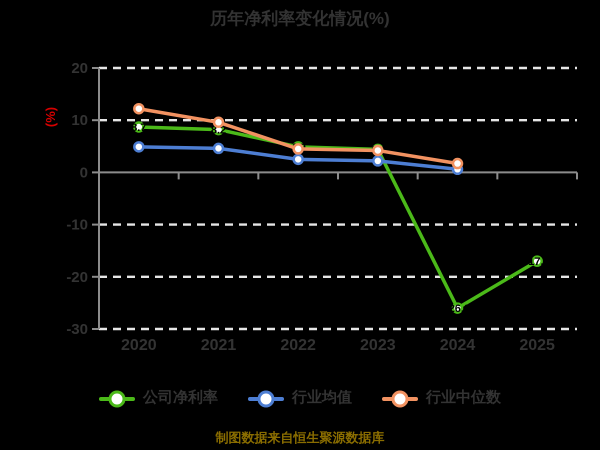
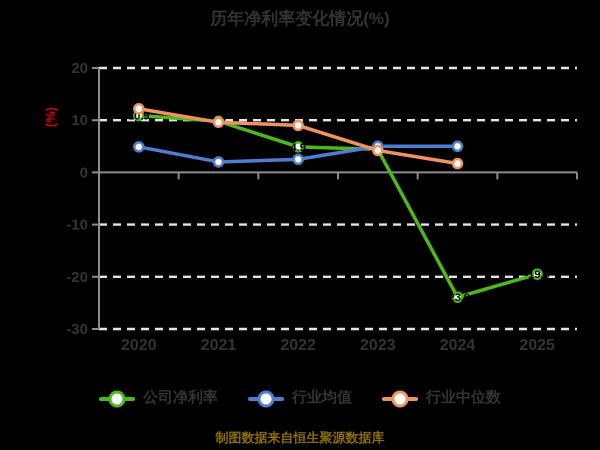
公司净利率/2020: 8.7 -> 10.9
公司净利率/2021: 8.2 -> 9.8
行业均值/2021: 5 -> 2
行业中位数/2022: 4 -> 9
行业均值/2023: 2 -> 5
公司净利率/2024: -26.0 -> -23.9
行业均值/2024: 1 -> 5
公司净利率/2025: -17.0 -> -19.5
